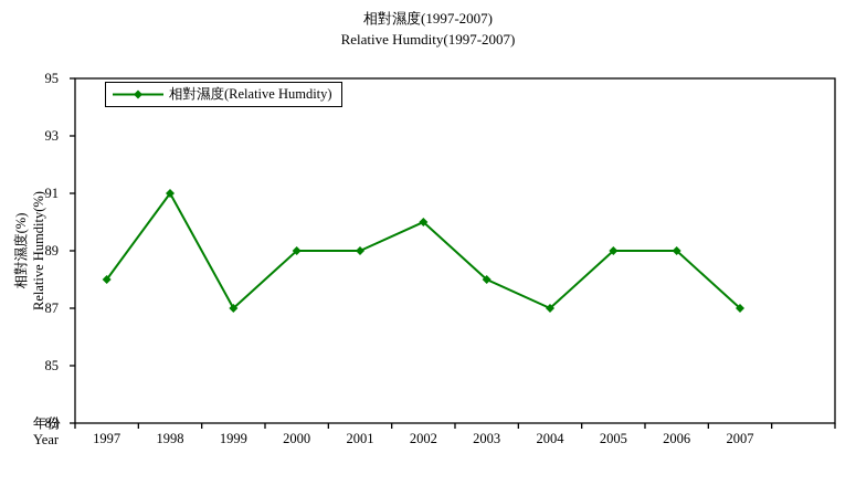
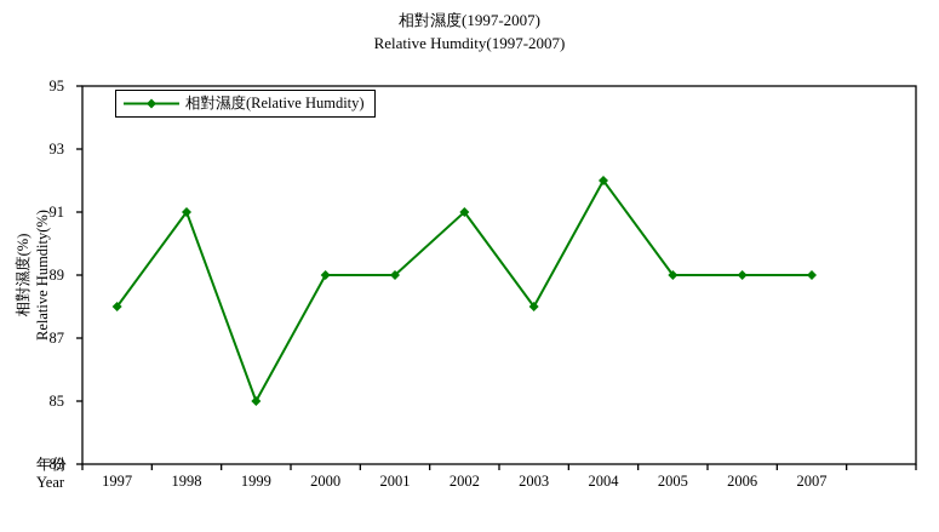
1999: 87 -> 85
2002: 90 -> 91
2004: 87 -> 92
2007: 87 -> 89
